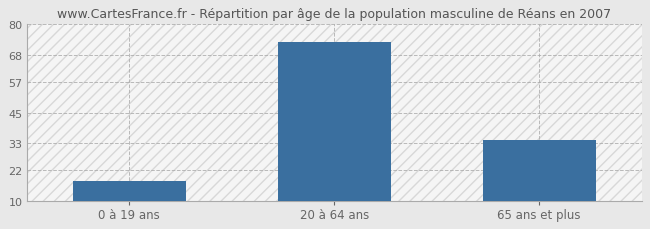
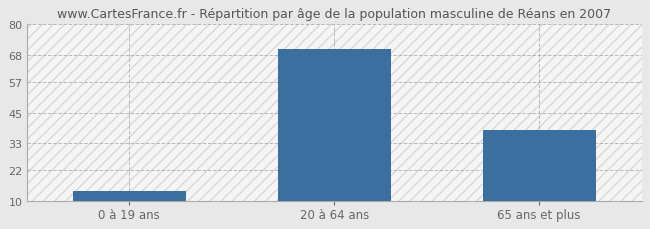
0 à 19 ans: 18 -> 14
20 à 64 ans: 73 -> 70
65 ans et plus: 34 -> 38
